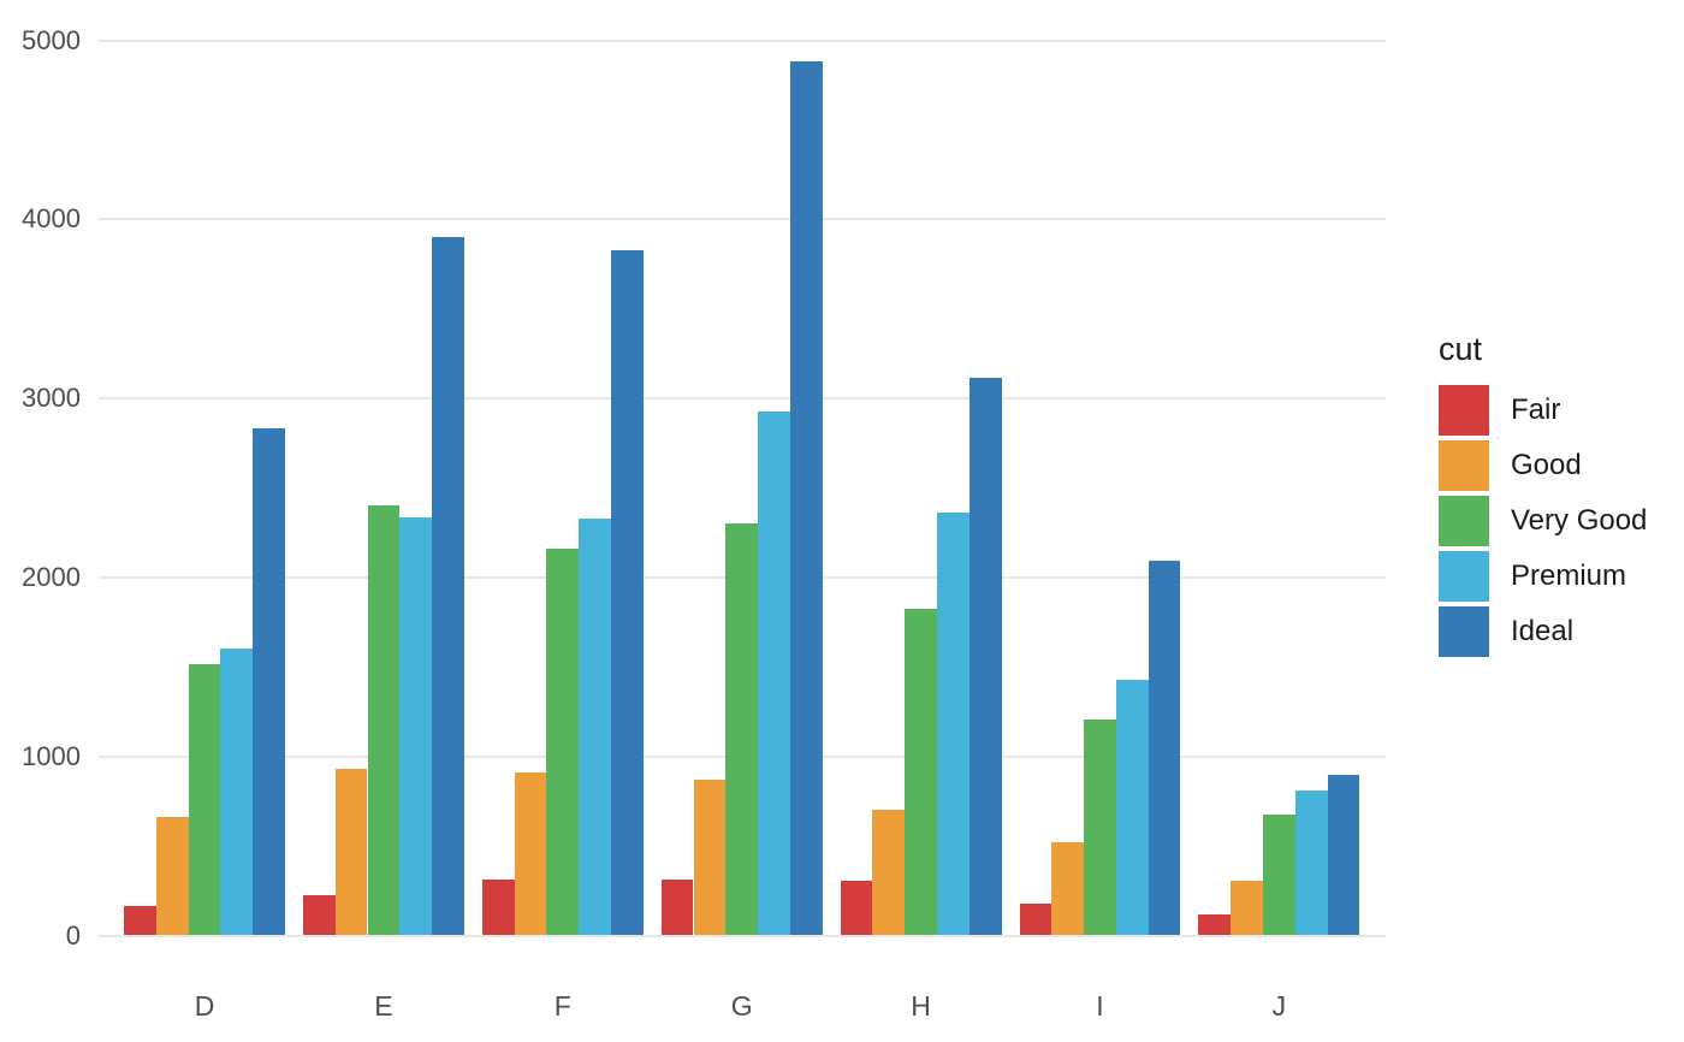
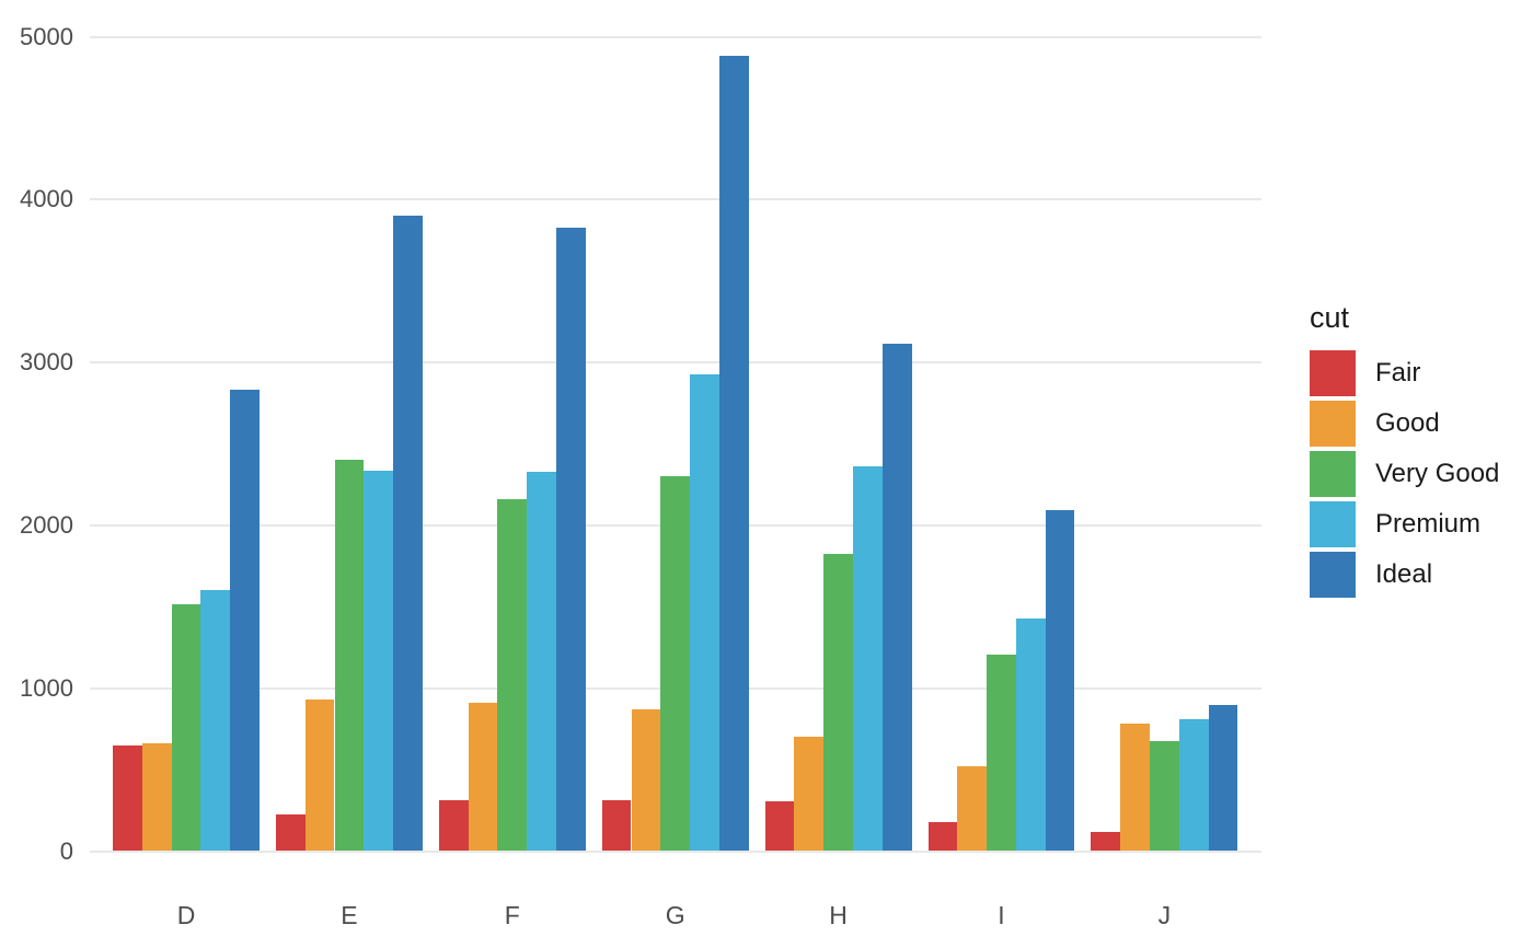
Fair/D: 160 -> 650
Good/J: 310 -> 780
